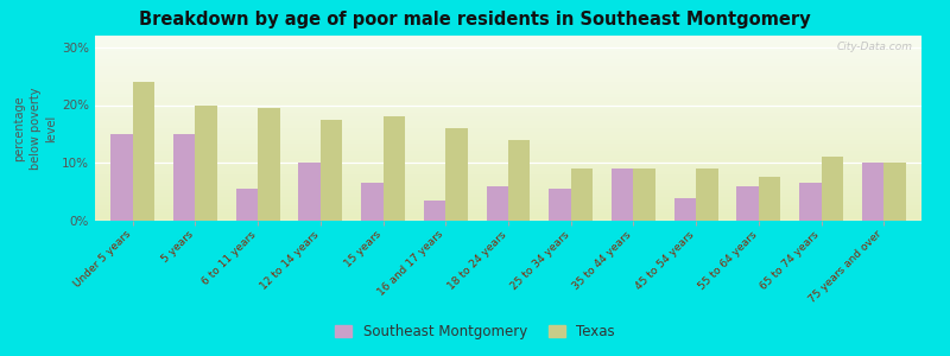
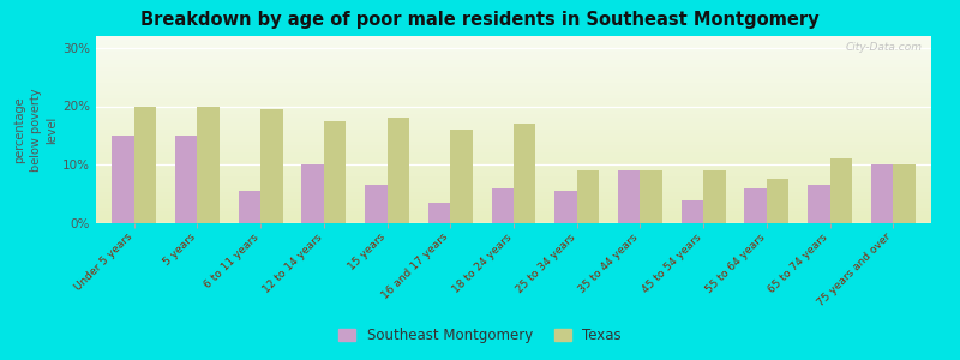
Texas/Under 5 years: 24.0% -> 20.0%
Texas/18 to 24 years: 14.0% -> 17.0%
